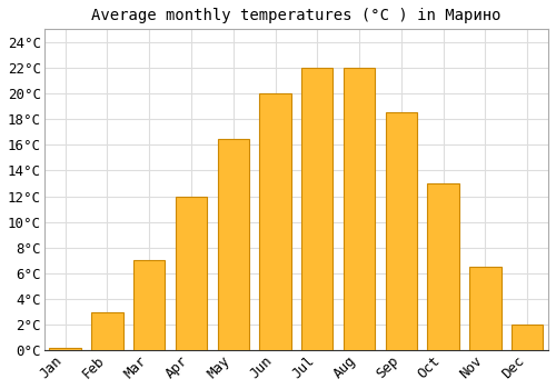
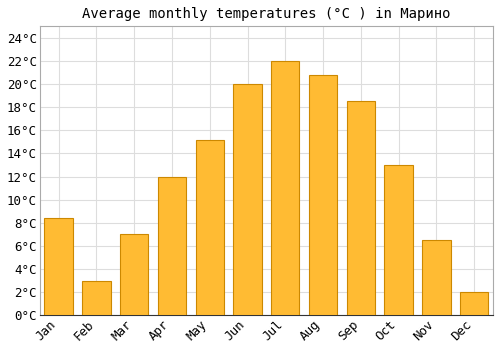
Jan: 0.2°C -> 8.4°C
May: 16.5°C -> 15.2°C
Aug: 22.0°C -> 20.8°C
